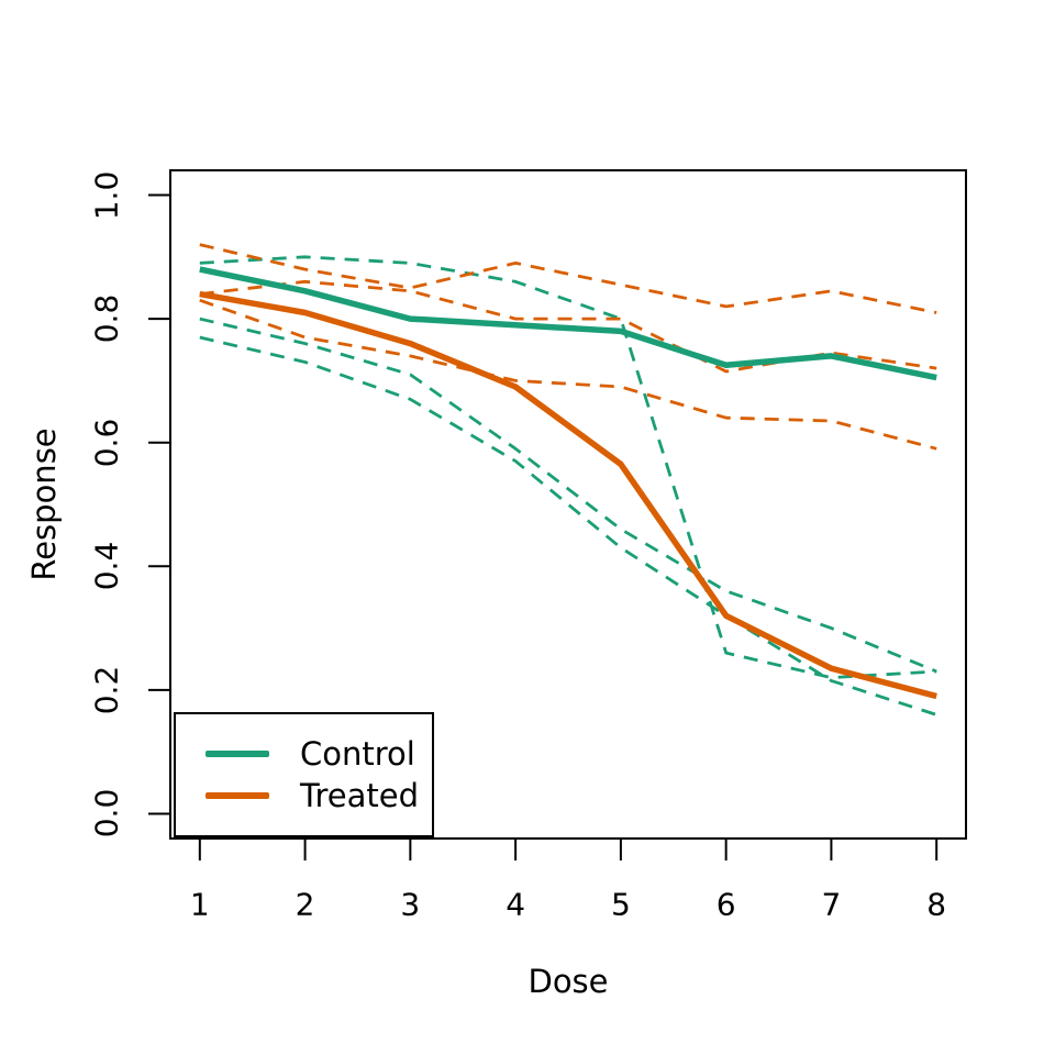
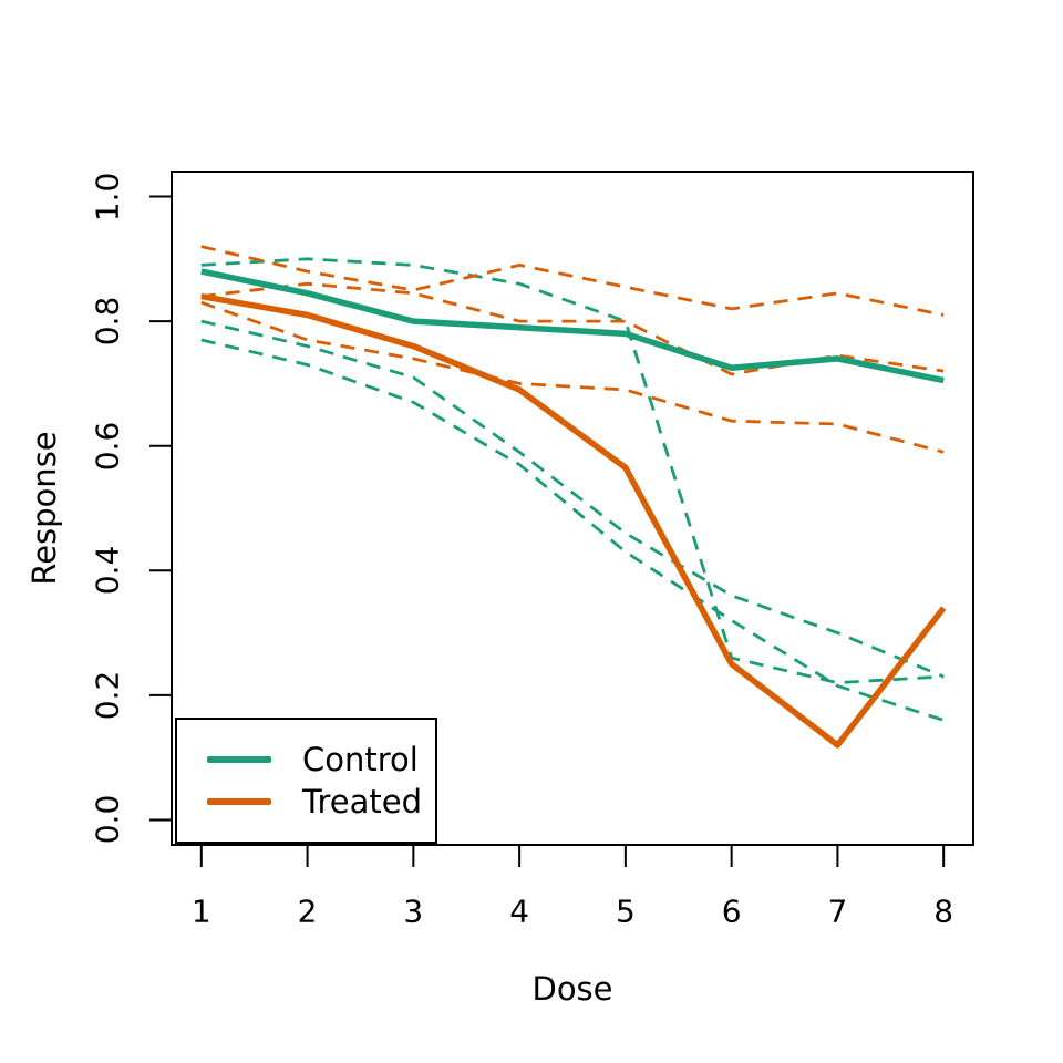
Treated/6: 0.32 -> 0.25
Treated/7: 0.23 -> 0.12
Treated/8: 0.19 -> 0.34
